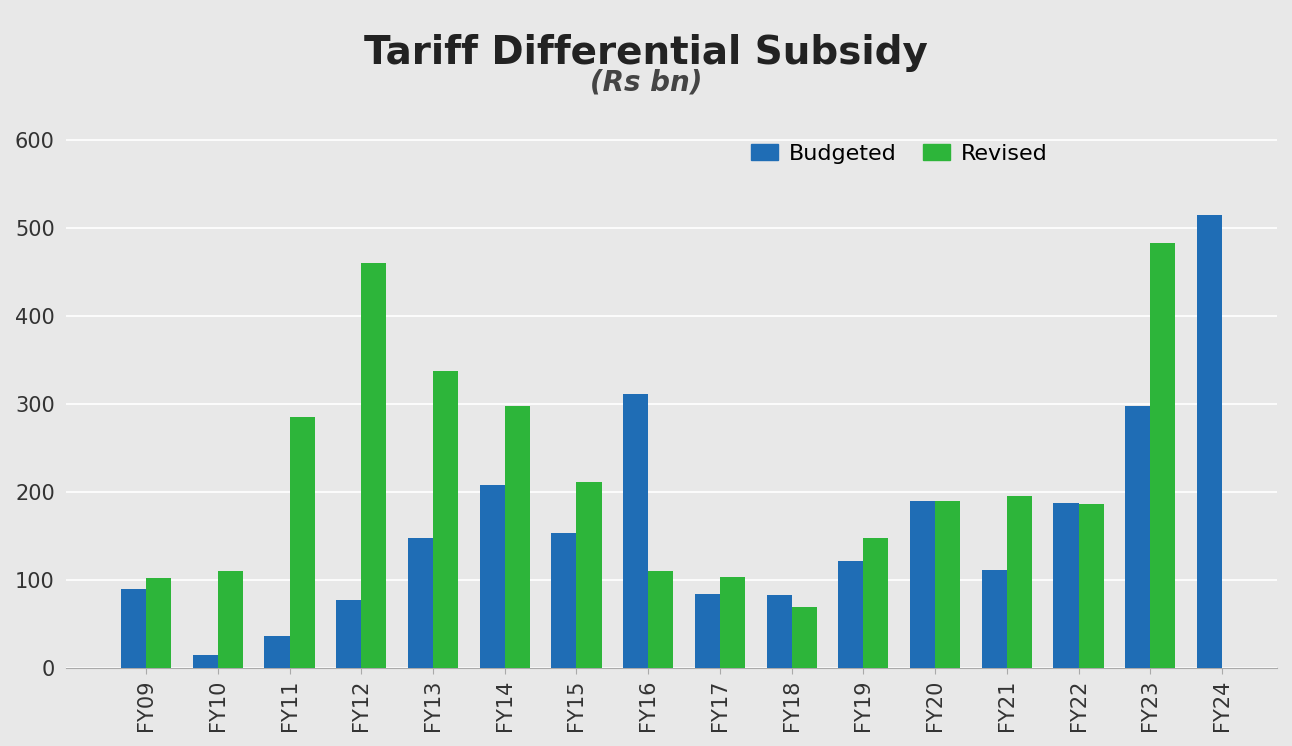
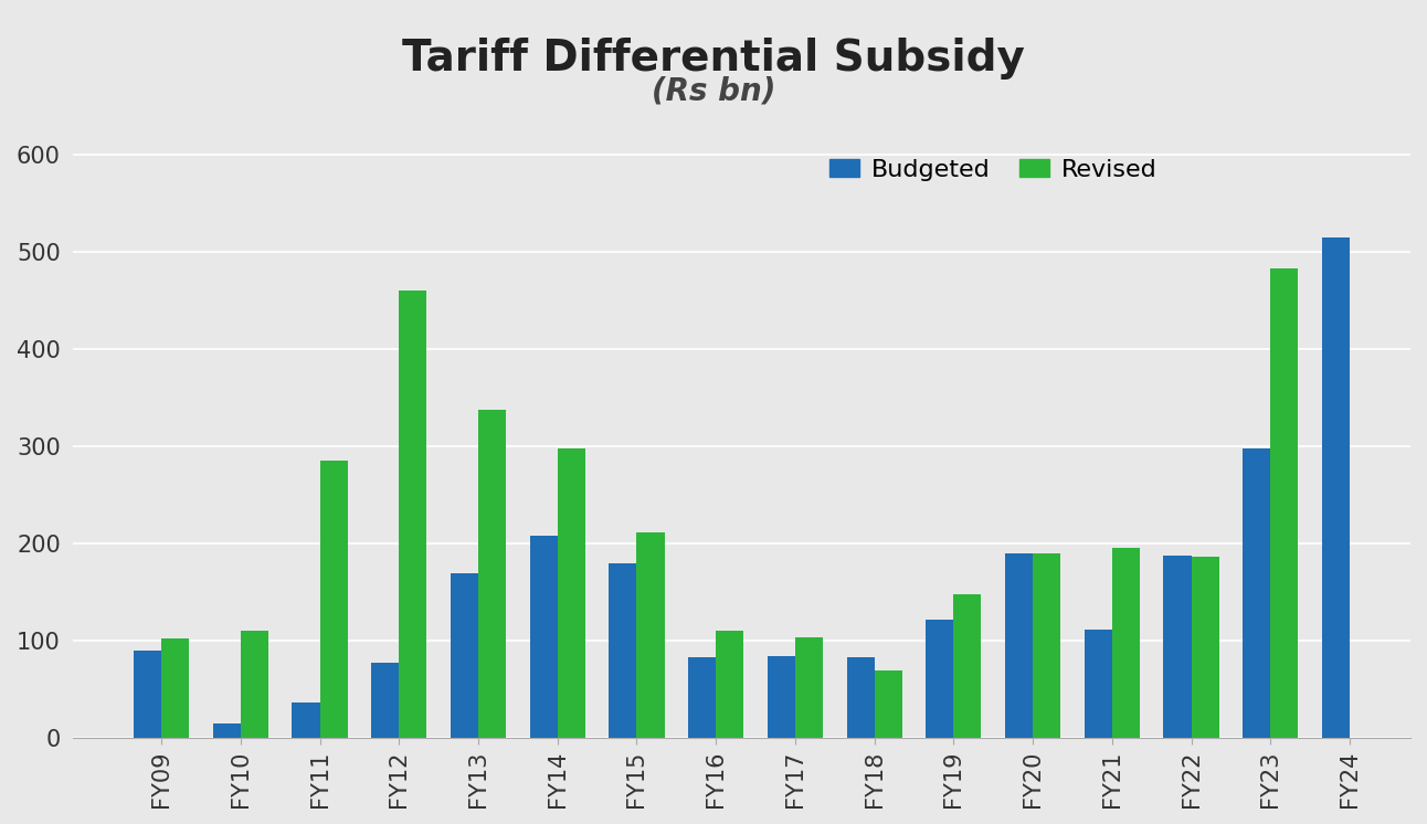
Budgeted/FY13: 148 -> 170
Budgeted/FY15: 154 -> 180
Budgeted/FY16: 312 -> 83
